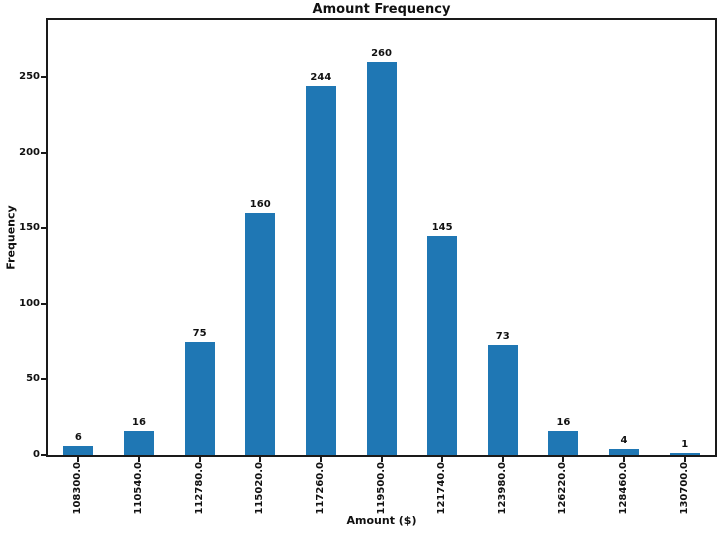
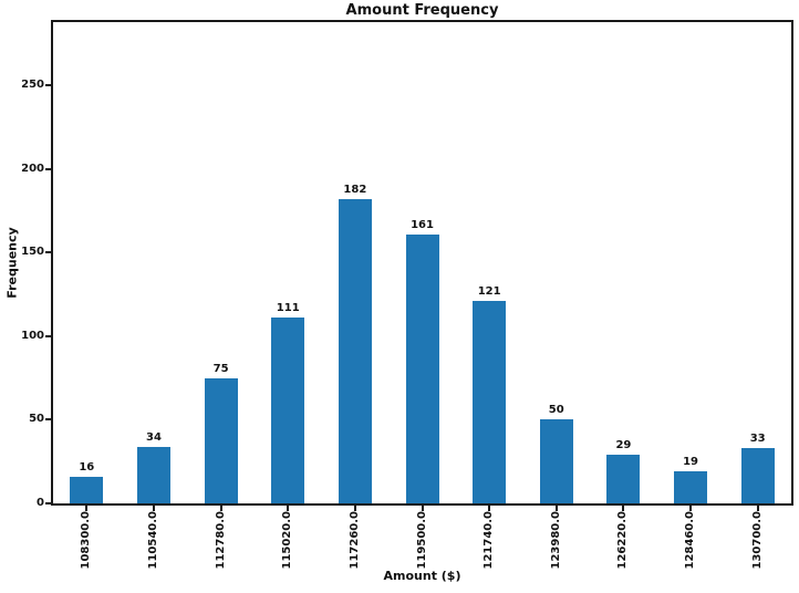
108300.0: 6 -> 16
110540.0: 16 -> 34
115020.0: 160 -> 111
117260.0: 244 -> 182
119500.0: 260 -> 161
121740.0: 145 -> 121
123980.0: 73 -> 50
126220.0: 16 -> 29
128460.0: 4 -> 19
130700.0: 1 -> 33
